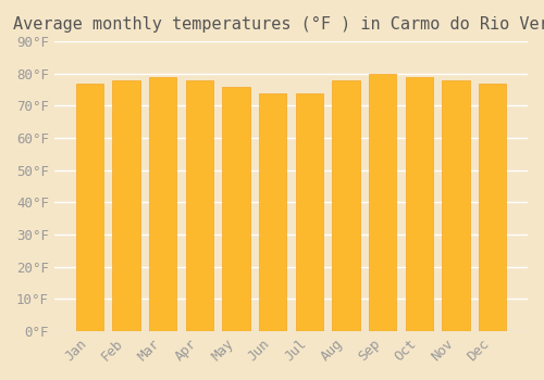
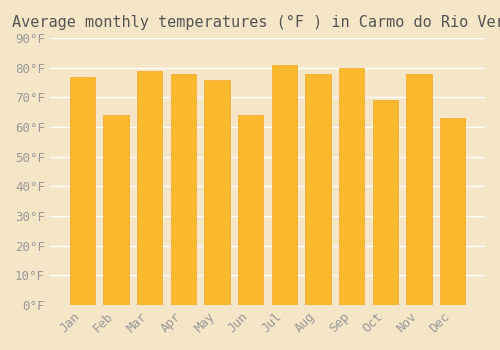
Feb: 78°F -> 64°F
Jun: 74°F -> 64°F
Jul: 74°F -> 81°F
Oct: 79°F -> 69°F
Dec: 77°F -> 63°F
